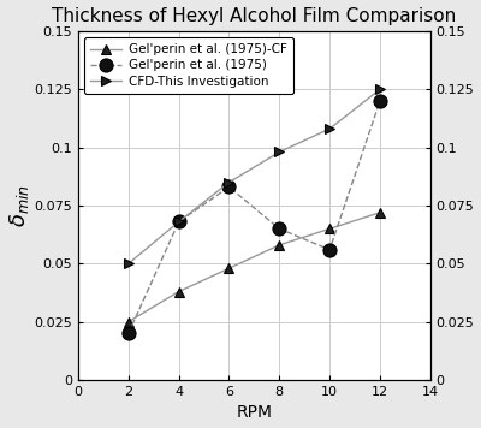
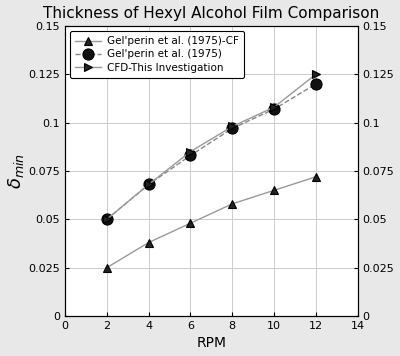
Gel'perin et al. (1975)/2: 0.020 -> 0.050
Gel'perin et al. (1975)/8: 0.065 -> 0.097
Gel'perin et al. (1975)/10: 0.056 -> 0.107
